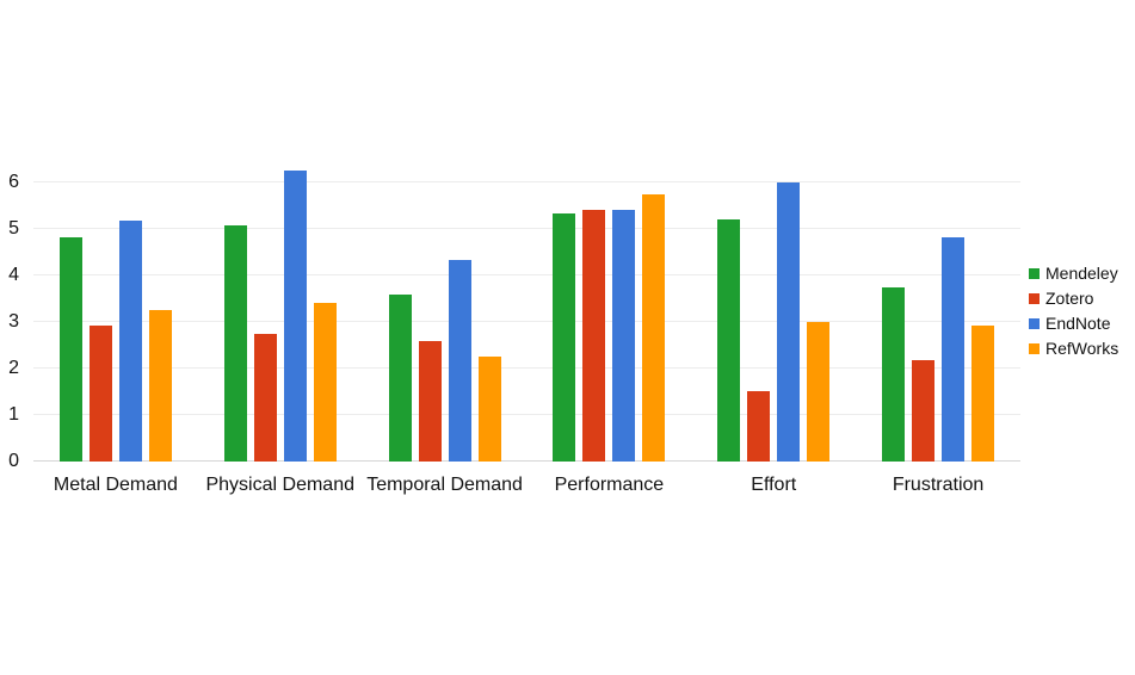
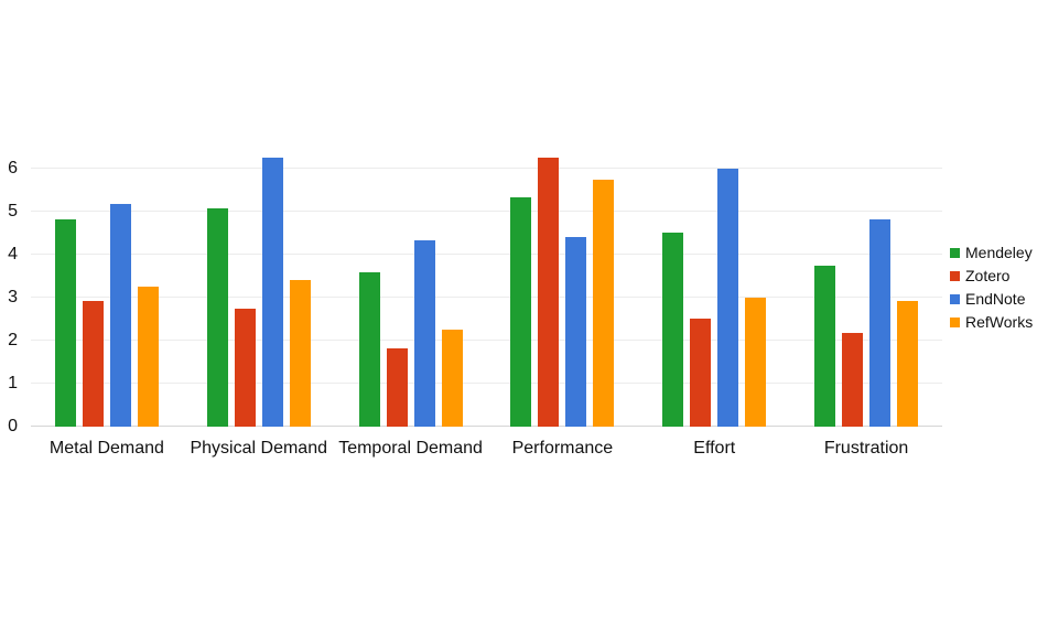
Zotero/Temporal Demand: 2.6 -> 1.8
Zotero/Performance: 5.4 -> 6.2
EndNote/Performance: 5.4 -> 4.4
Mendeley/Effort: 5.2 -> 4.5
Zotero/Effort: 1.5 -> 2.5
